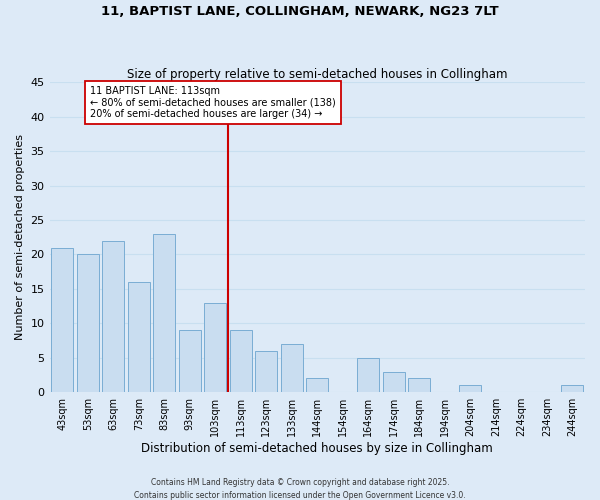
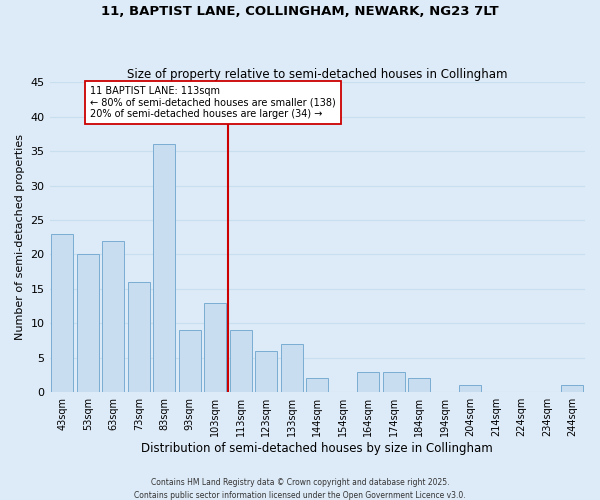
43sqm: 21 -> 23
83sqm: 23 -> 36
164sqm: 5 -> 3
